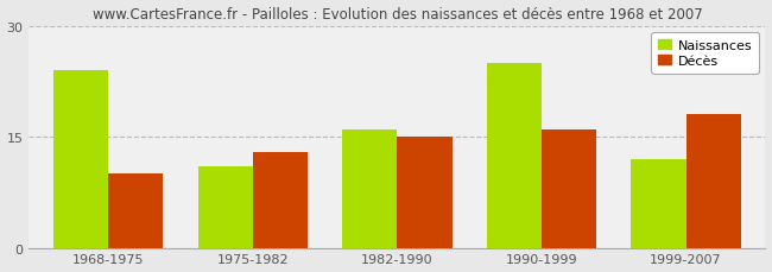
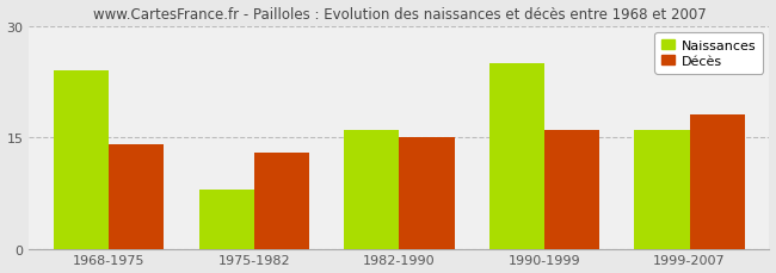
Décès/1968-1975: 10 -> 14
Naissances/1975-1982: 11 -> 8
Naissances/1999-2007: 12 -> 16
